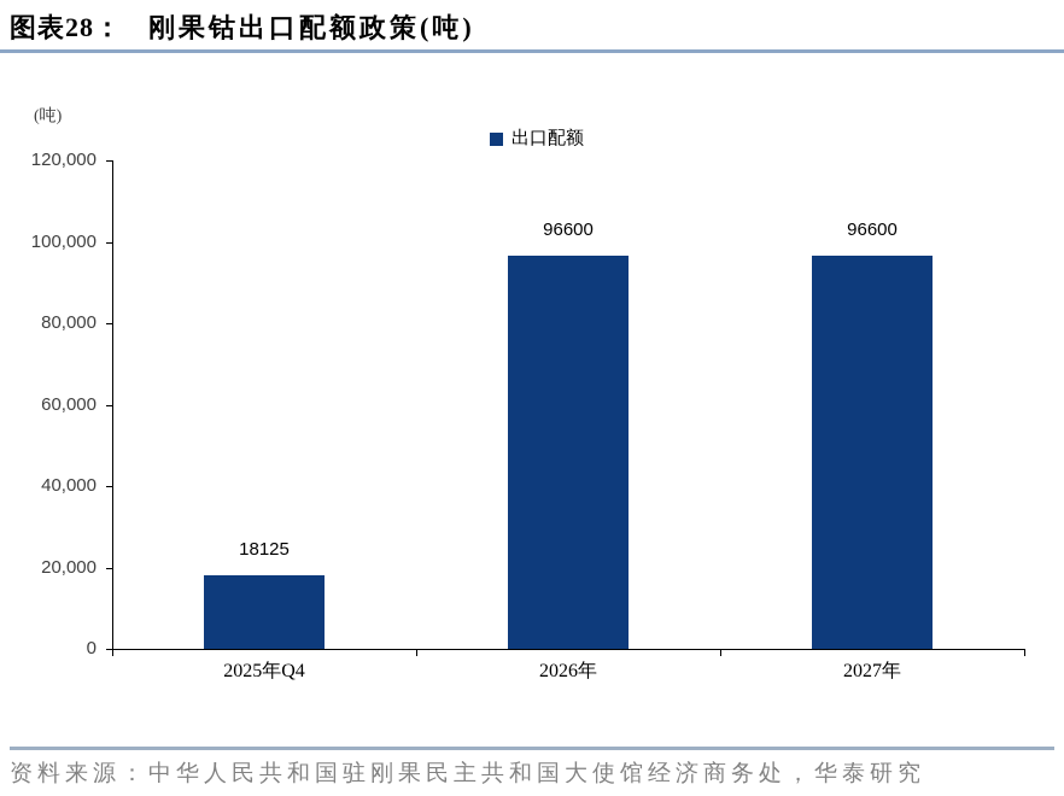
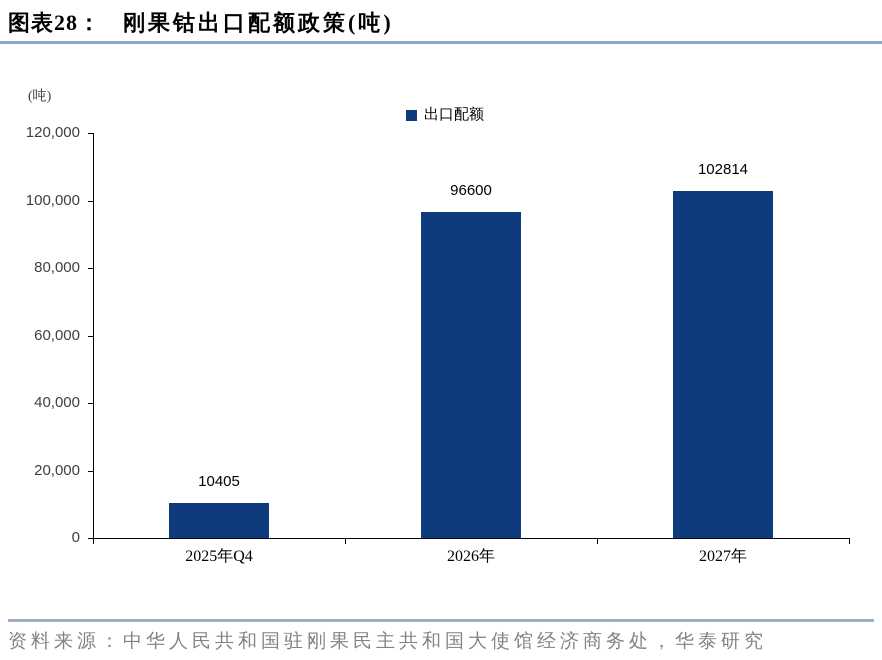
2025年Q4: 18125 -> 10405
2027年: 96600 -> 102814
